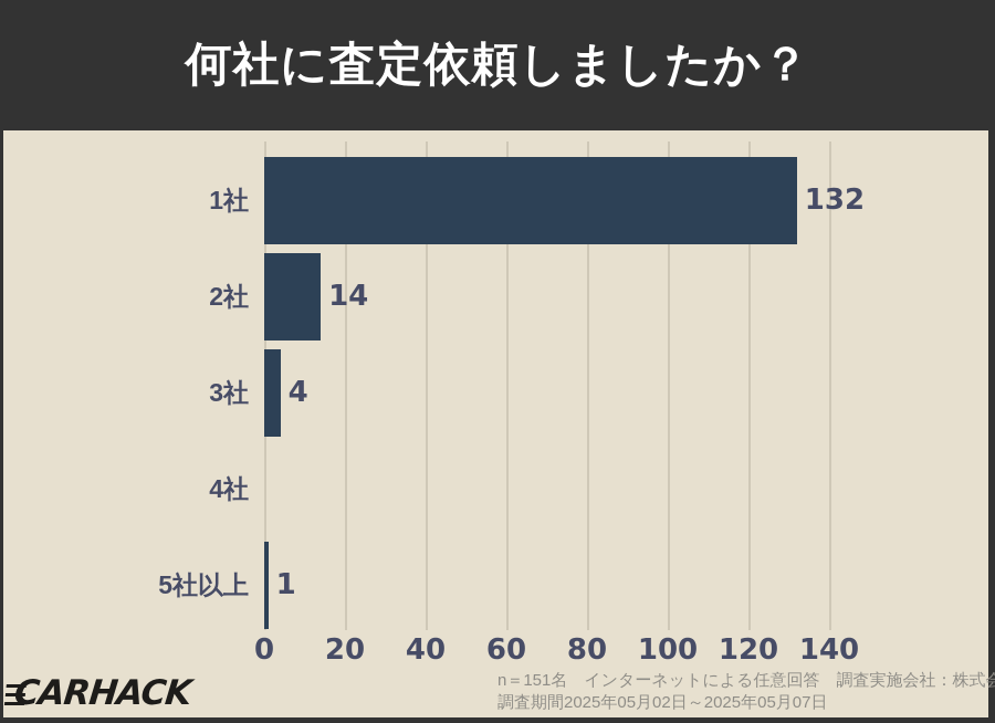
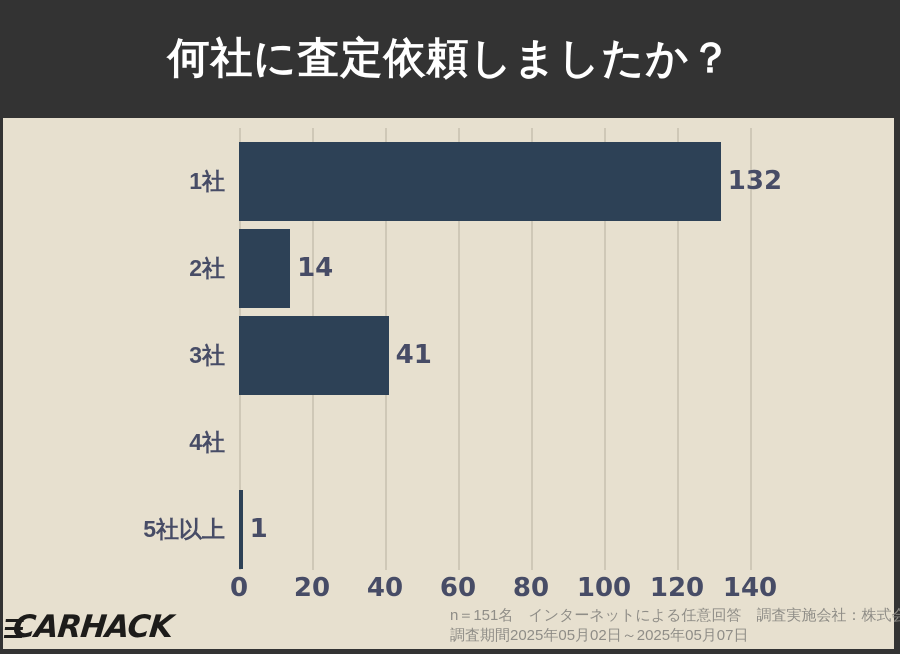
3社: 4 -> 41
